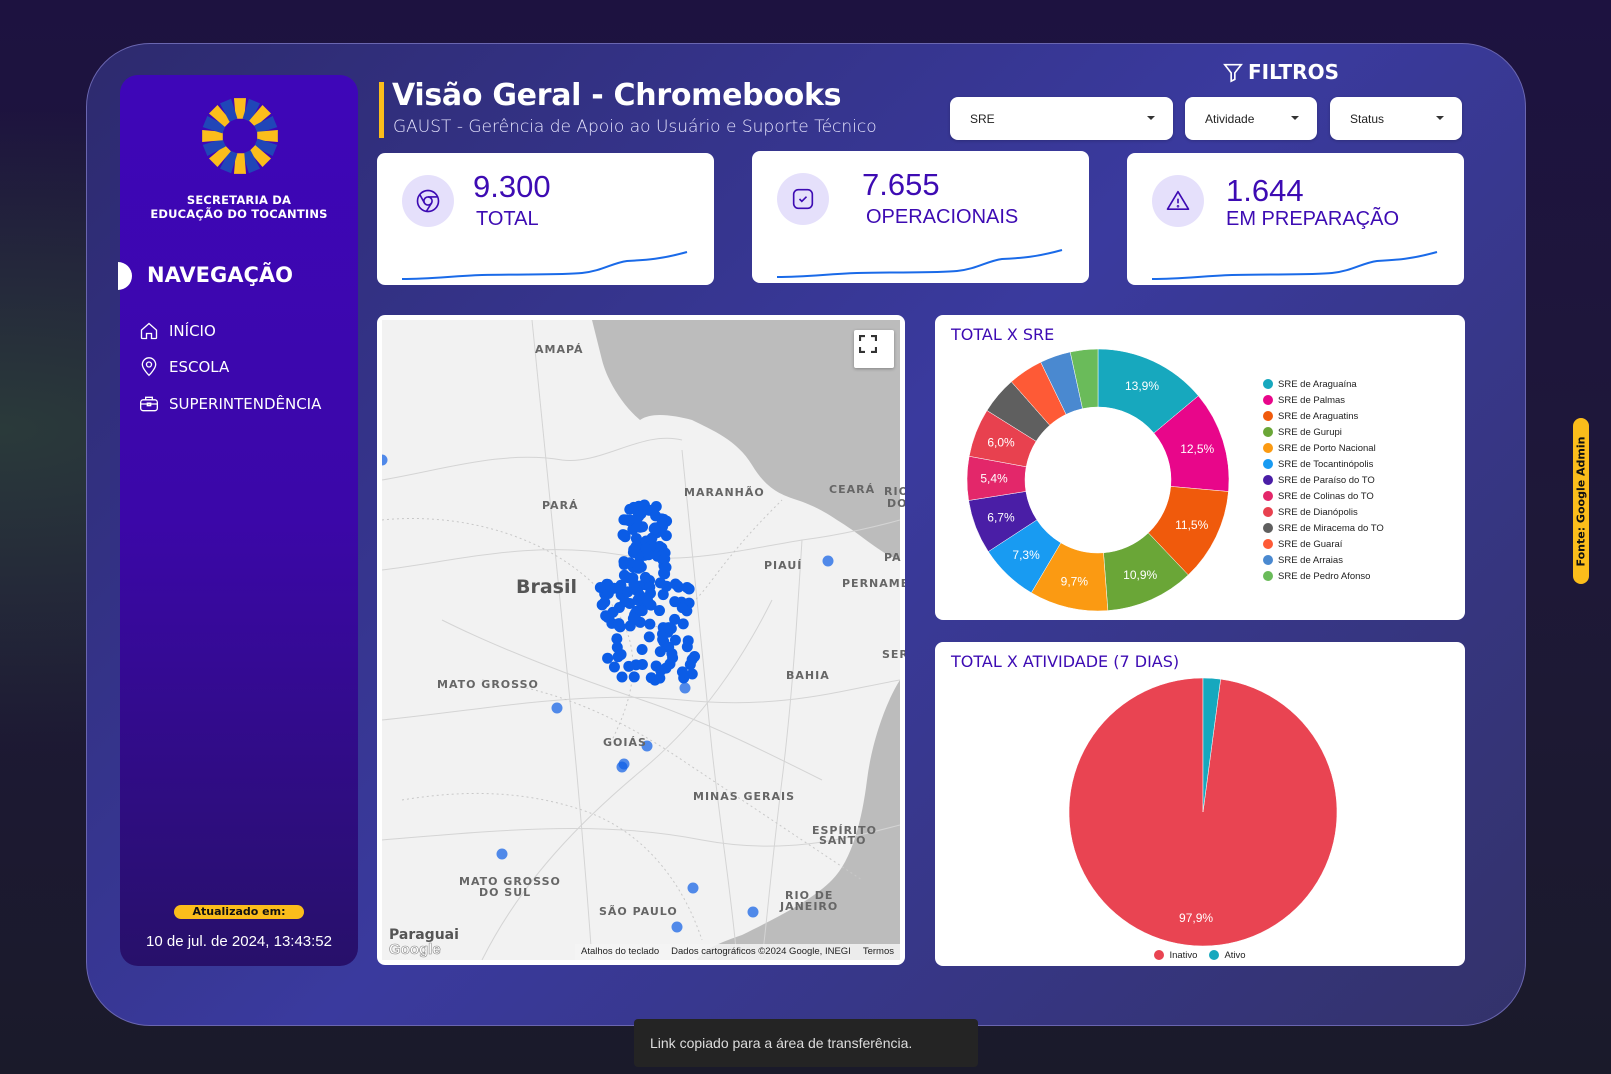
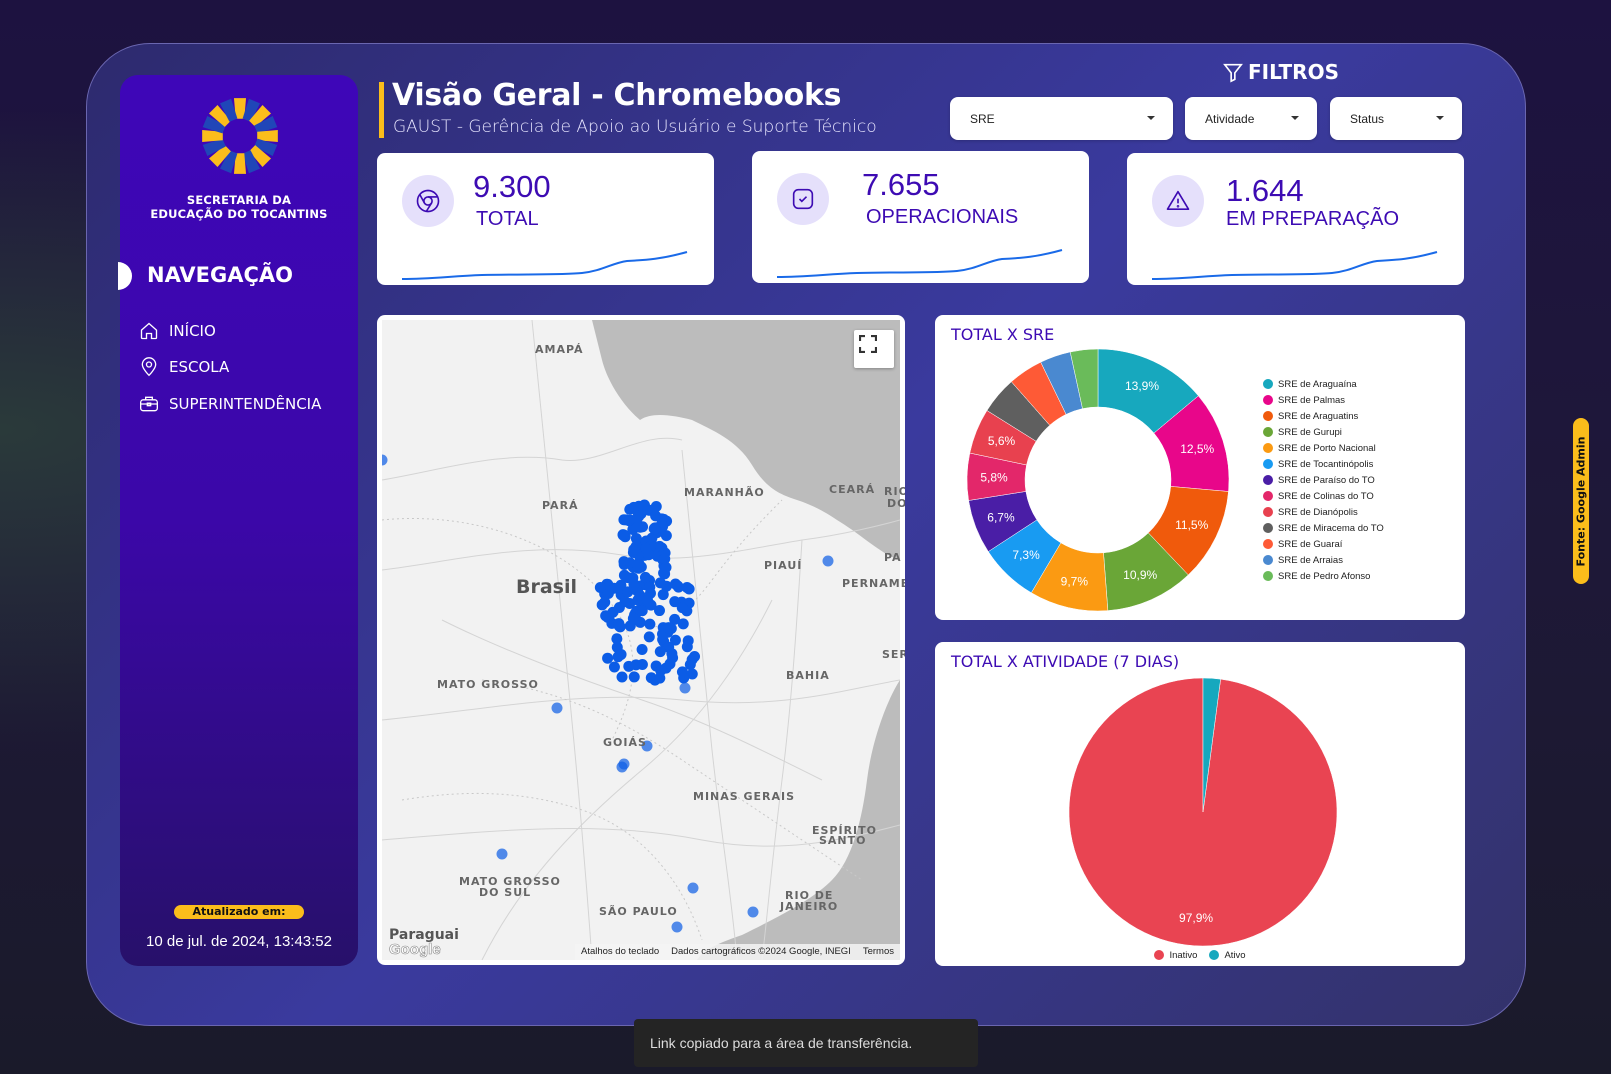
TOTAL X SRE/SRE de Colinas do TO: 5,4% -> 5,8%
TOTAL X SRE/SRE de Dianópolis: 6,0% -> 5,6%
